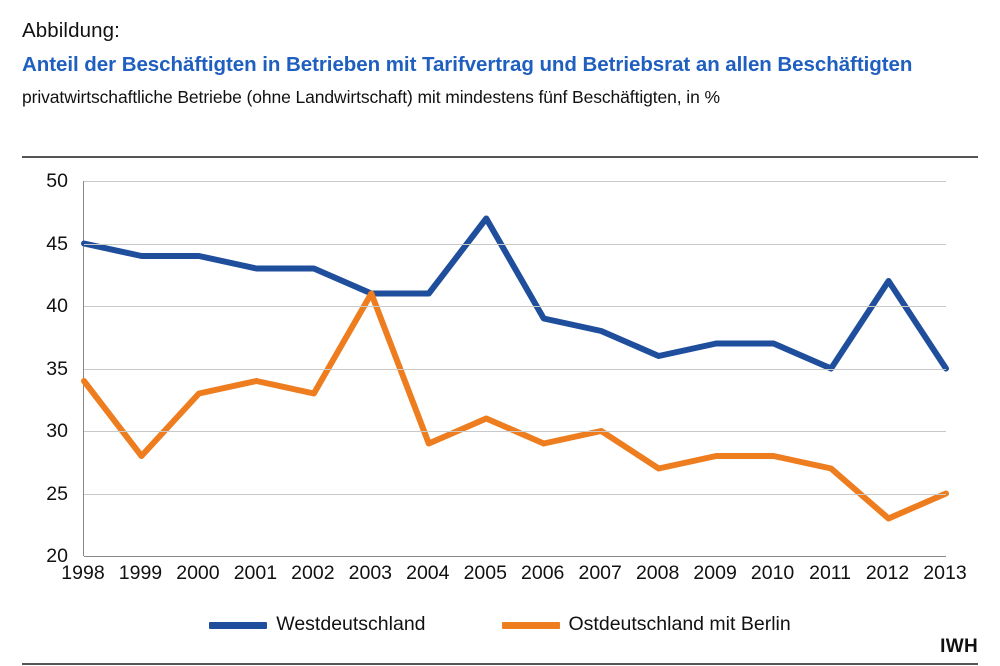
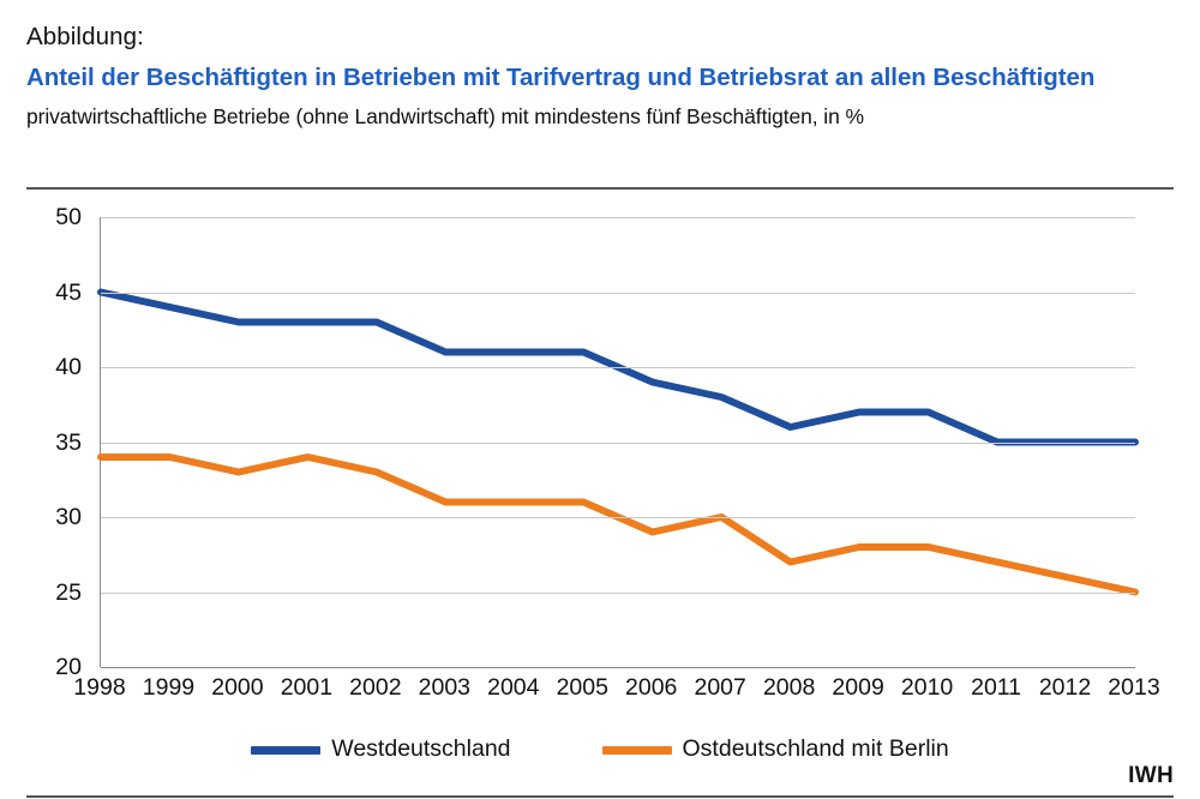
Ostdeutschland mit Berlin/1999: 28 -> 34
Westdeutschland/2000: 44 -> 43
Ostdeutschland mit Berlin/2003: 41 -> 31
Ostdeutschland mit Berlin/2004: 29 -> 31
Westdeutschland/2005: 47 -> 41
Westdeutschland/2012: 42 -> 35
Ostdeutschland mit Berlin/2012: 23 -> 26
